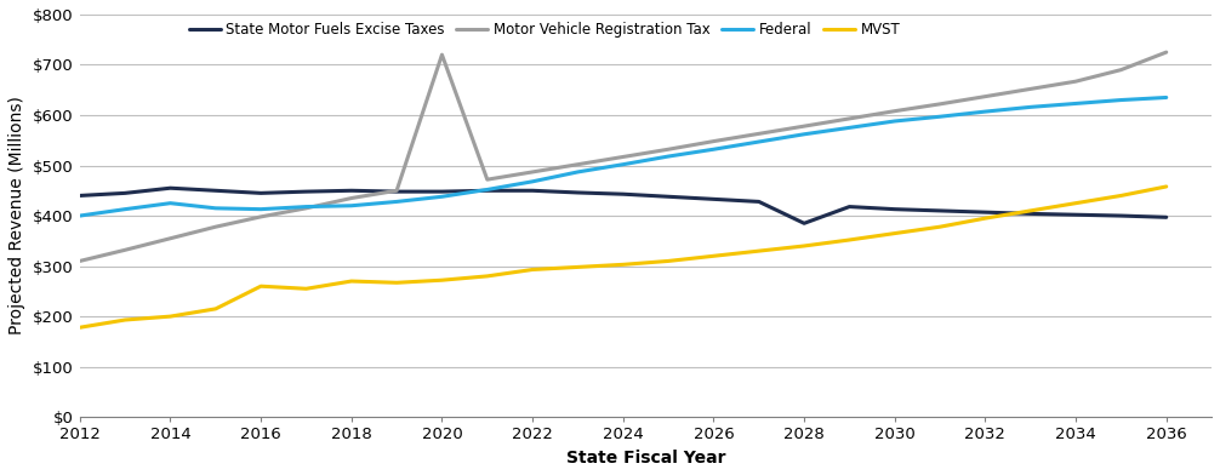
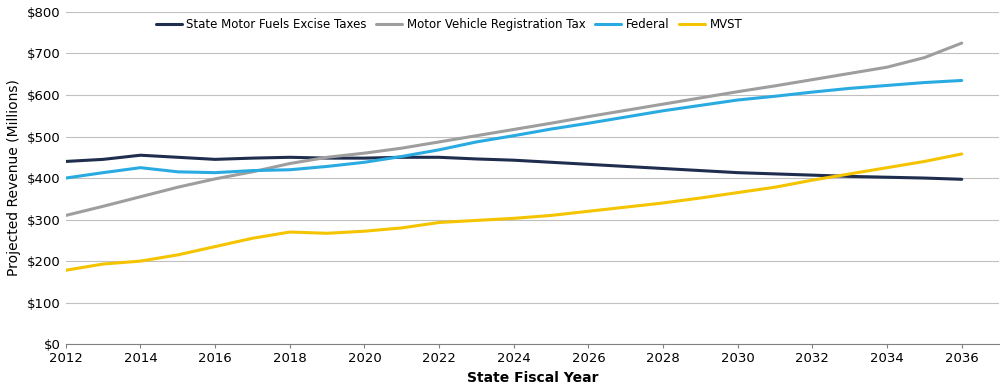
MVST/2016: $260 -> $235
Motor Vehicle Registration Tax/2020: $720 -> $460
State Motor Fuels Excise Taxes/2028: $385 -> $423
